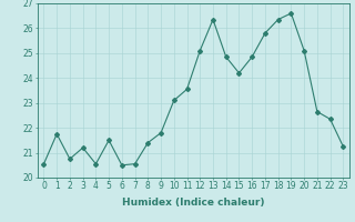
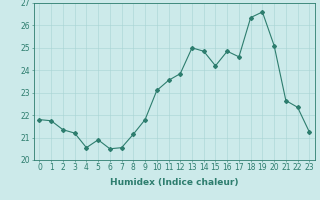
0: 20.55 -> 21.80
2: 20.75 -> 21.35
5: 21.50 -> 20.90
8: 21.40 -> 21.15
12: 25.10 -> 23.85
13: 26.35 -> 25.00
17: 25.80 -> 24.60
